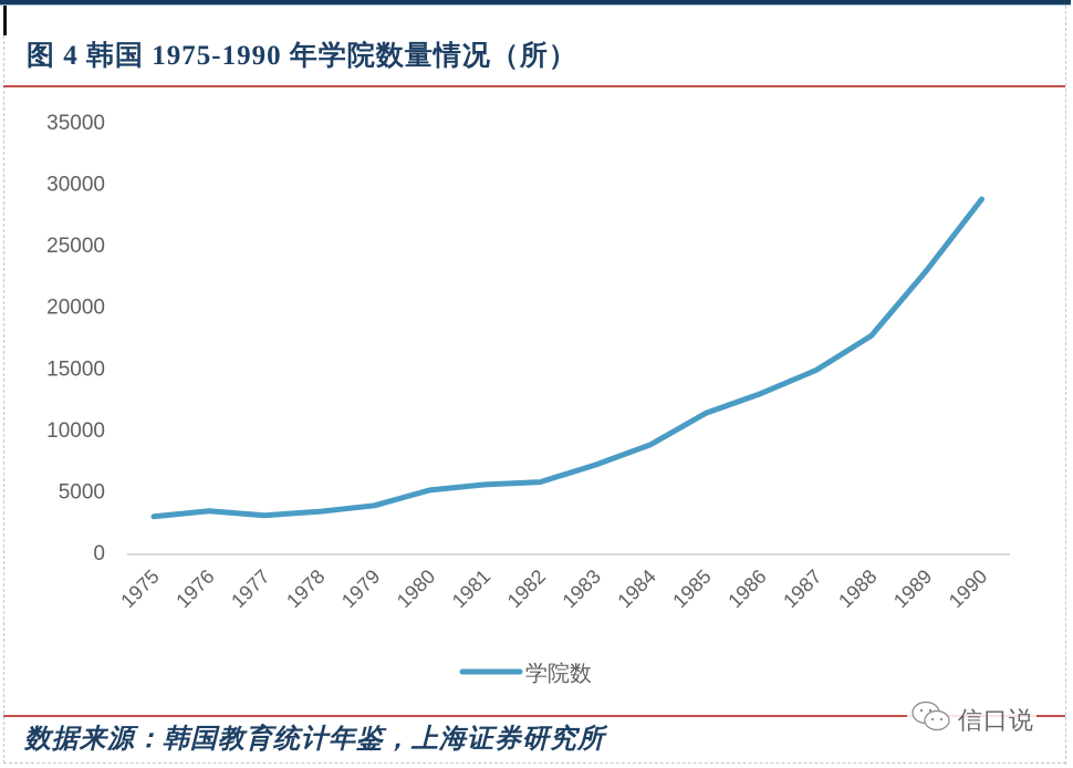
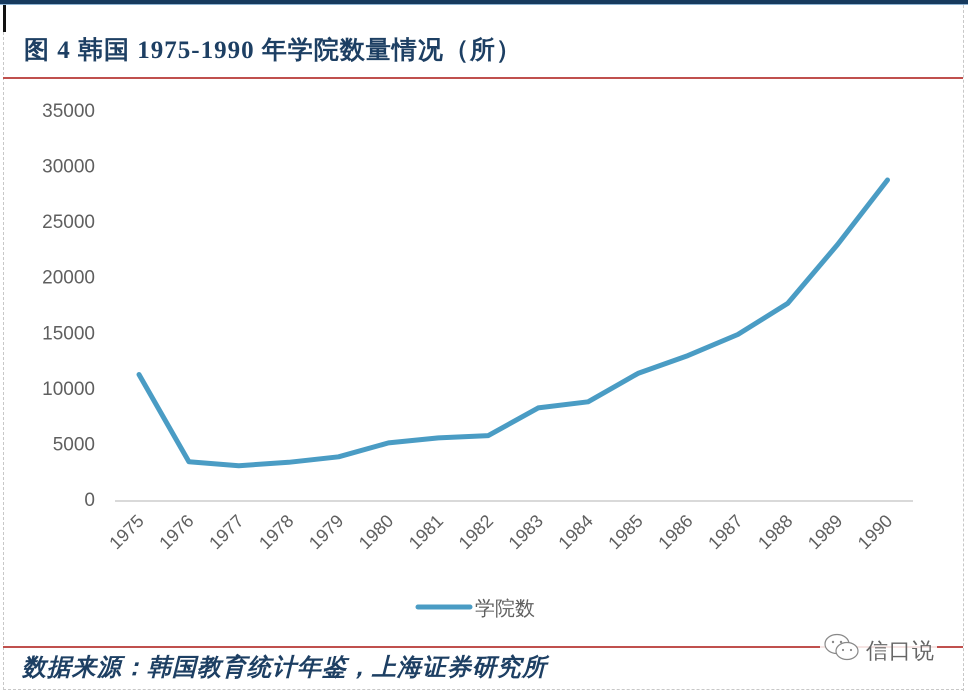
1975: 2900 -> 11200
1983: 7100 -> 8200
